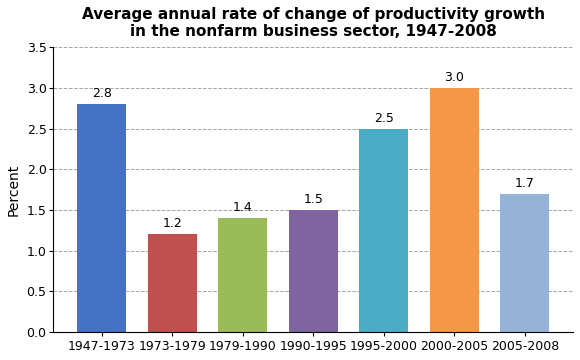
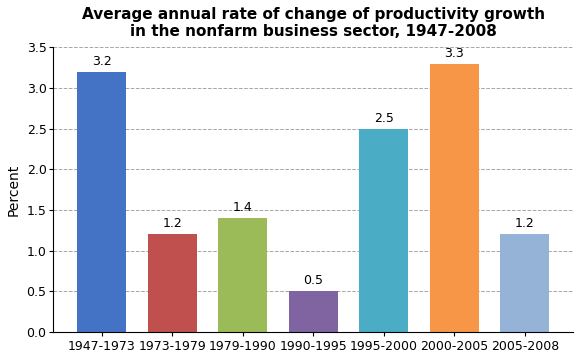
1947-1973: 2.8 -> 3.2
1990-1995: 1.5 -> 0.5
2000-2005: 3.0 -> 3.3
2005-2008: 1.7 -> 1.2
